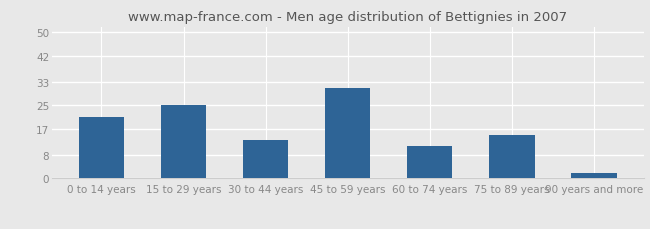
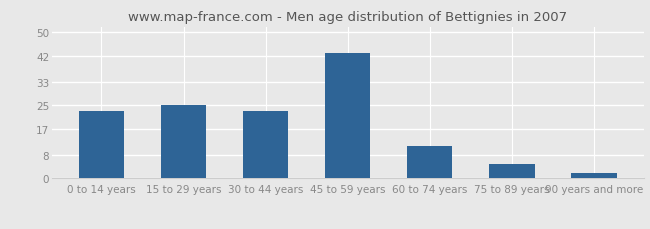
0 to 14 years: 21 -> 23
30 to 44 years: 13 -> 23
45 to 59 years: 31 -> 43
75 to 89 years: 15 -> 5
